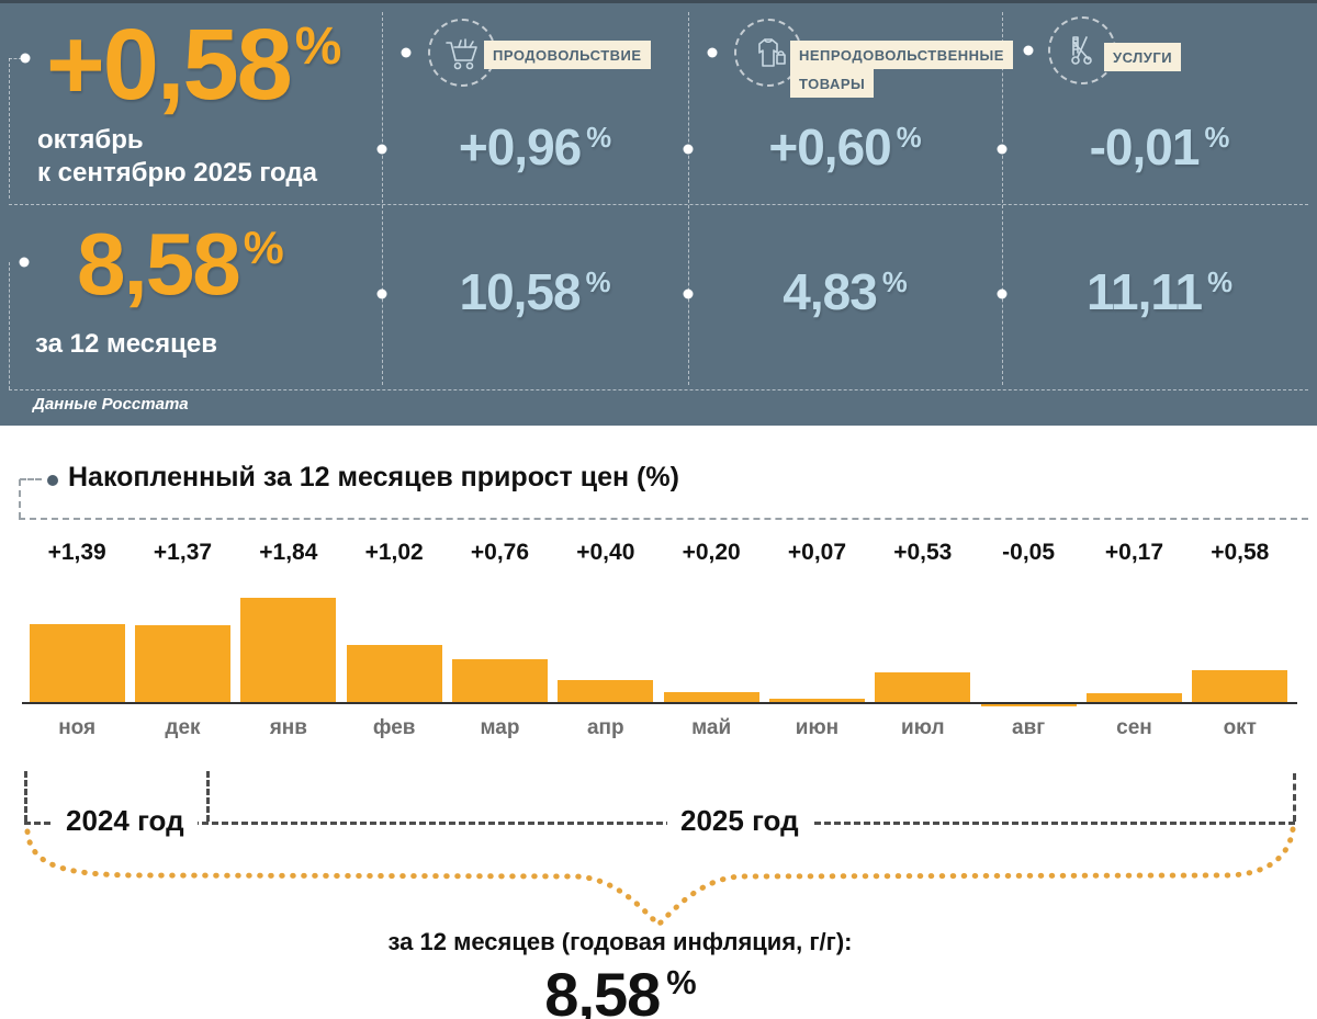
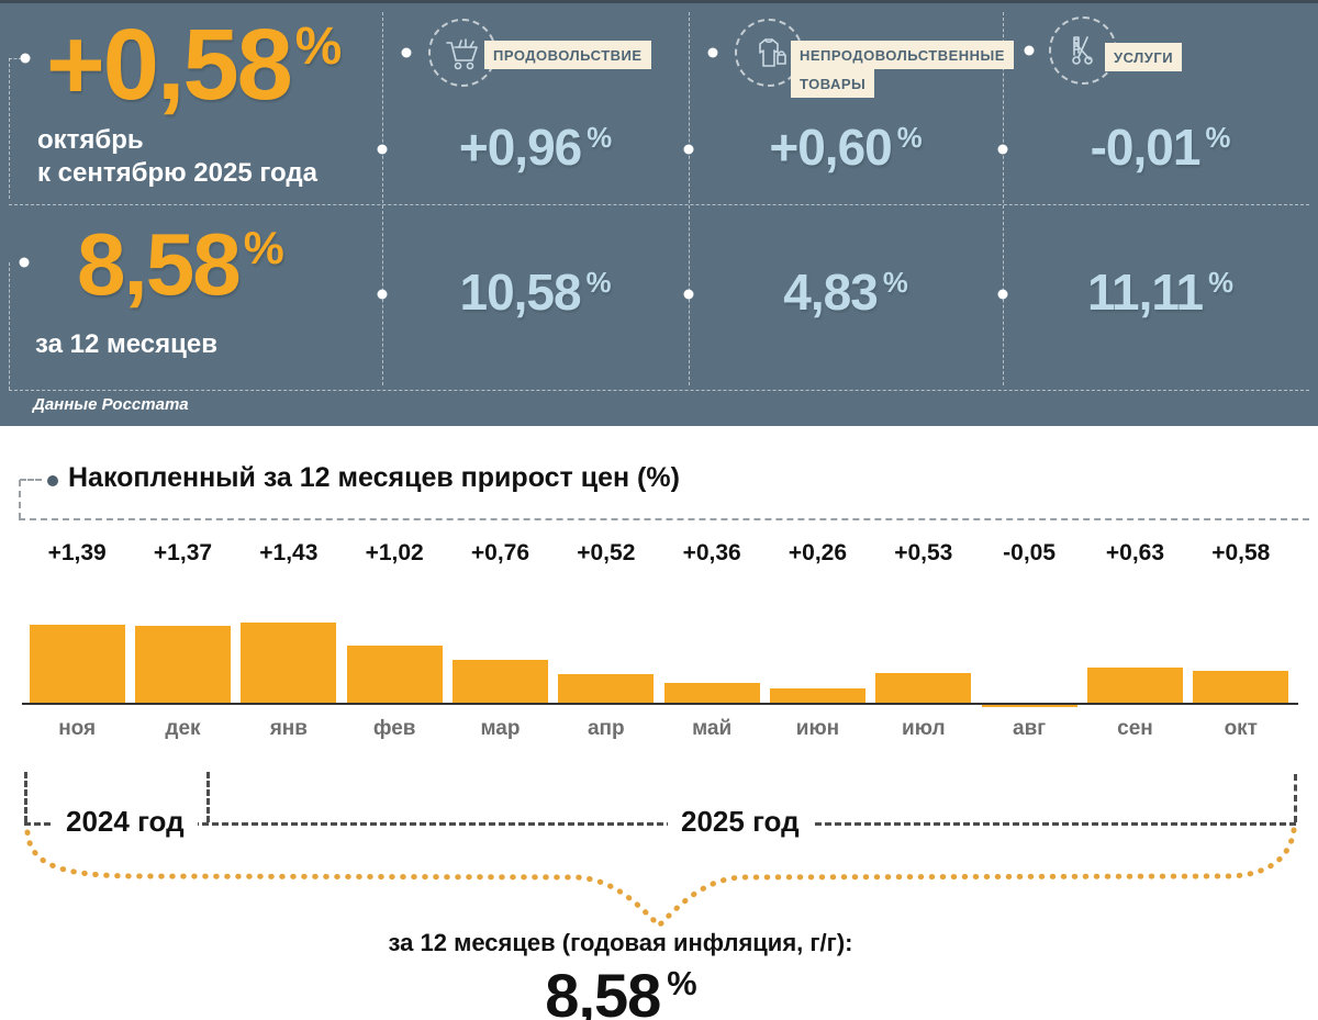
янв: +1,84 -> +1,43
апр: +0,40 -> +0,52
май: +0,20 -> +0,36
июн: +0,07 -> +0,26
сен: +0,17 -> +0,63
